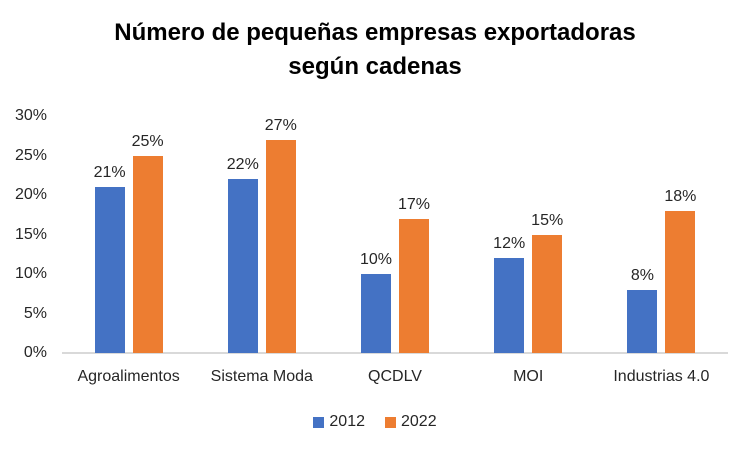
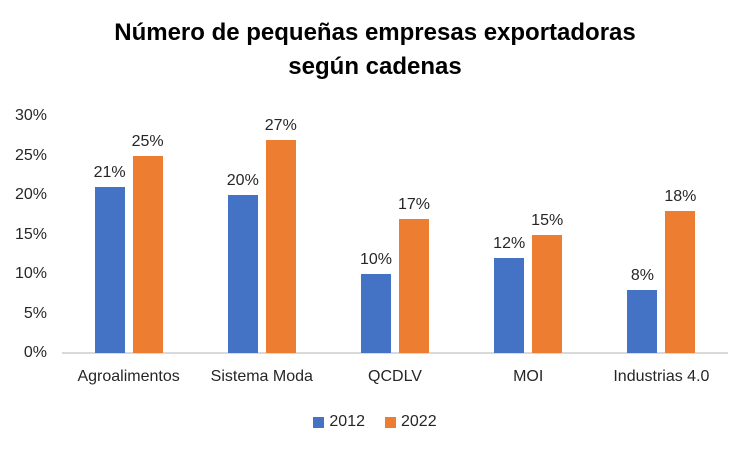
2012/Sistema Moda: 22% -> 20%
